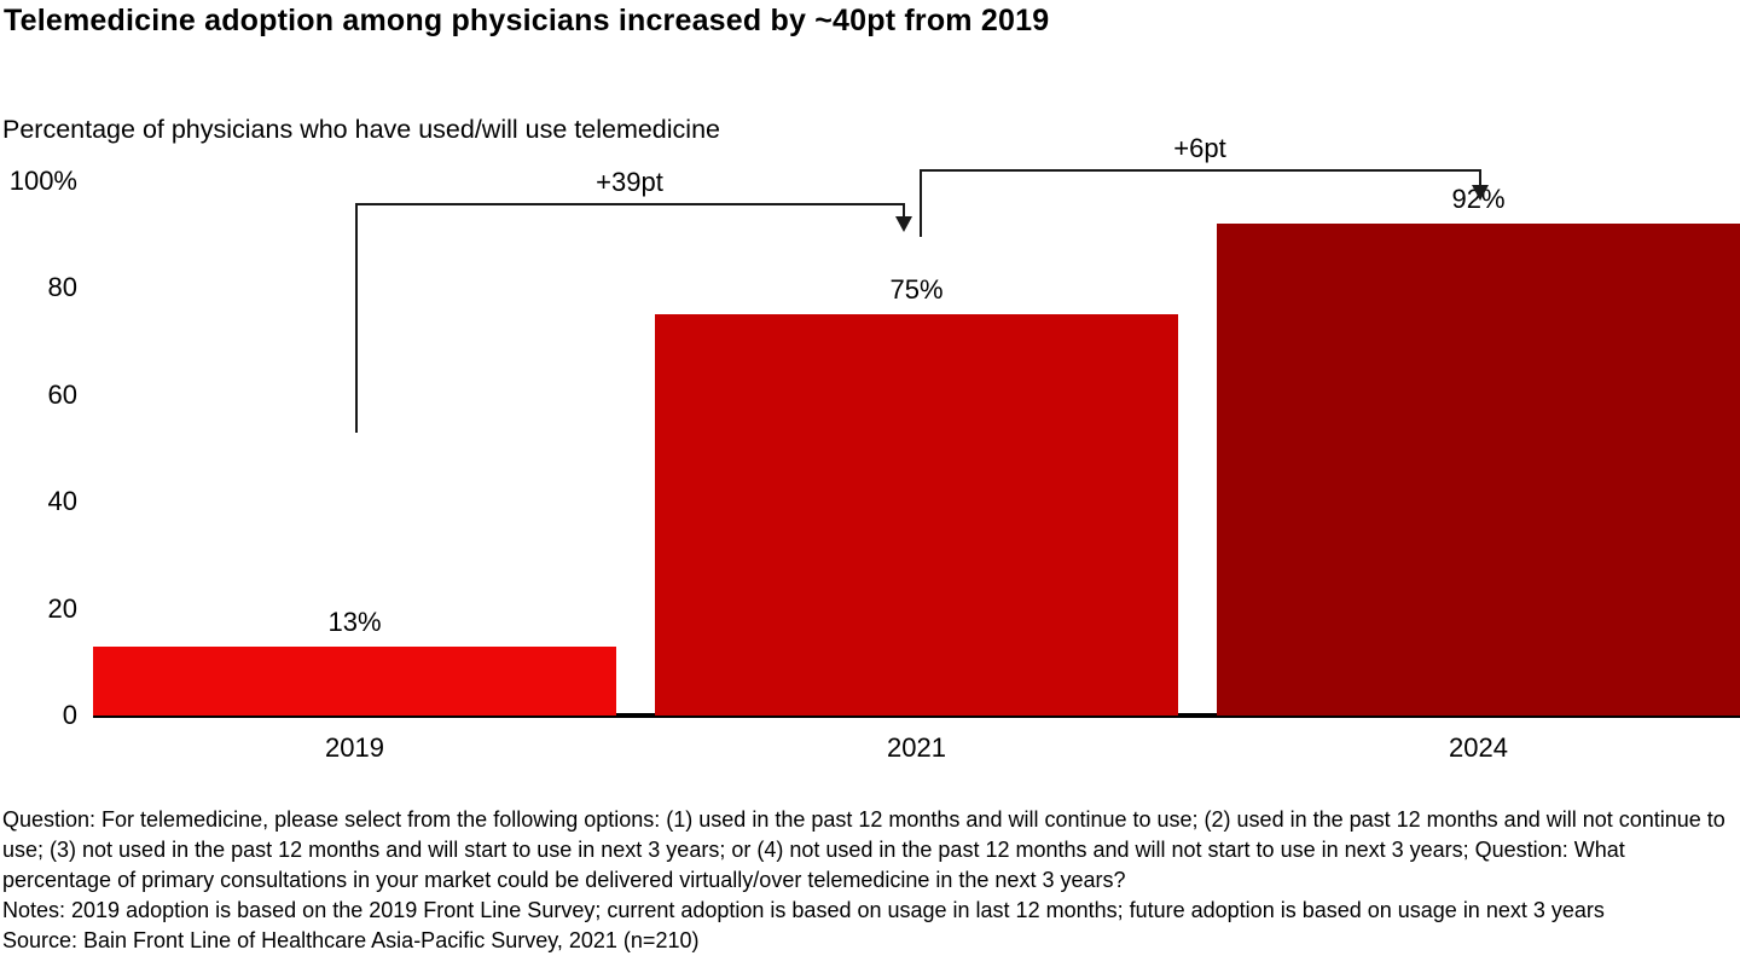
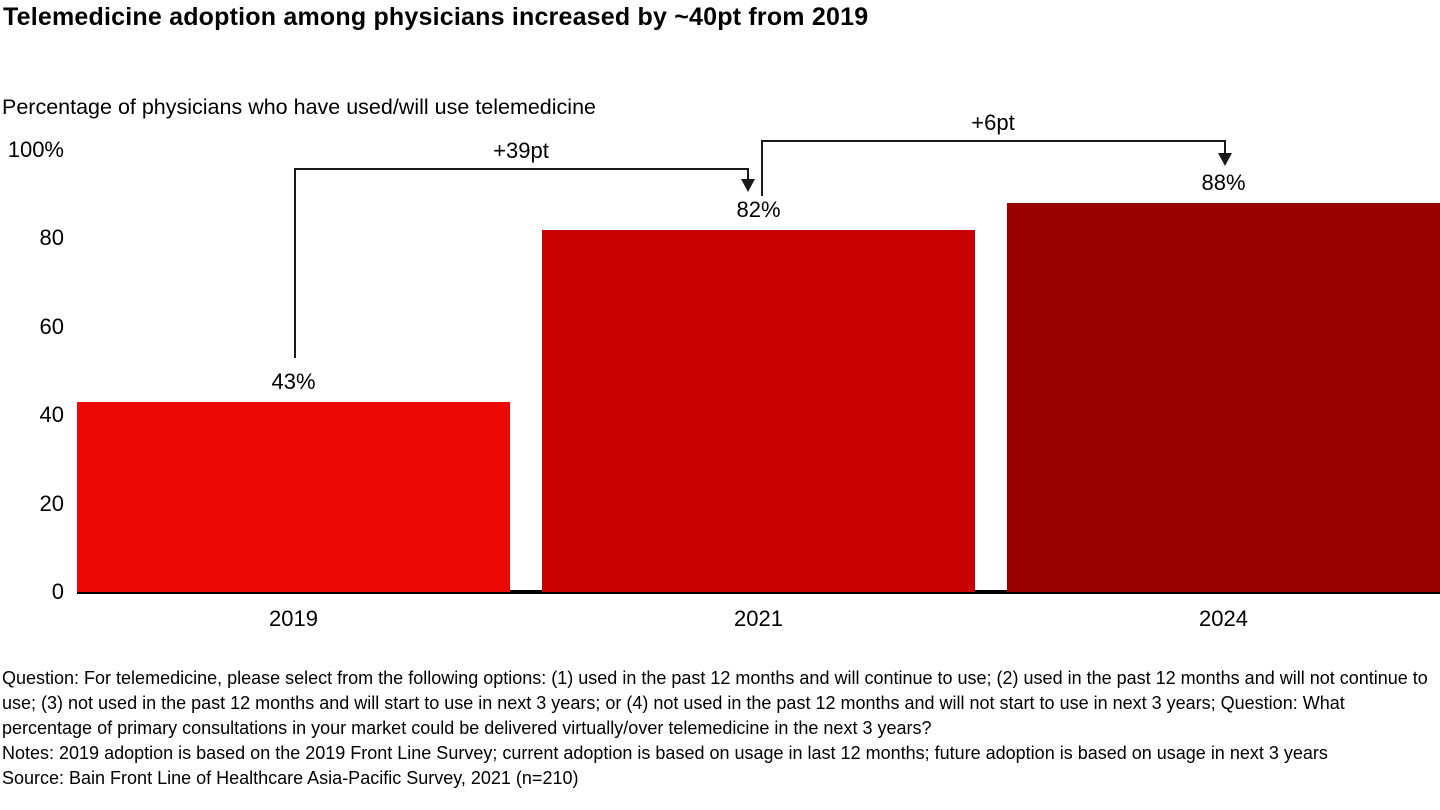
2019: 13% -> 43%
2021: 75% -> 82%
2024: 92% -> 88%
